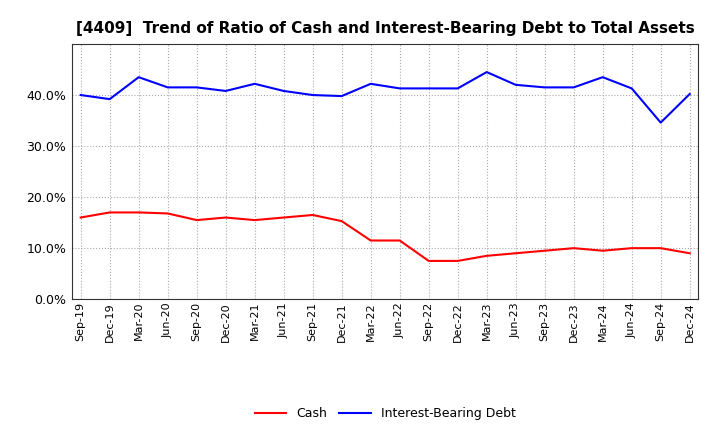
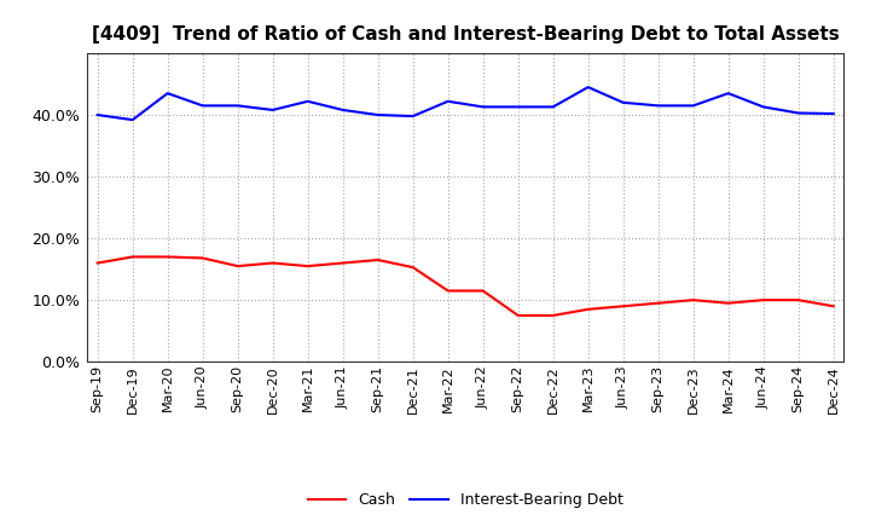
Interest-Bearing Debt/Sep-24: 34.6% -> 40.3%
